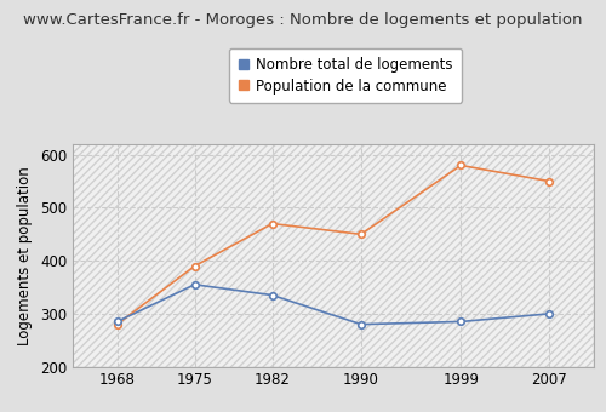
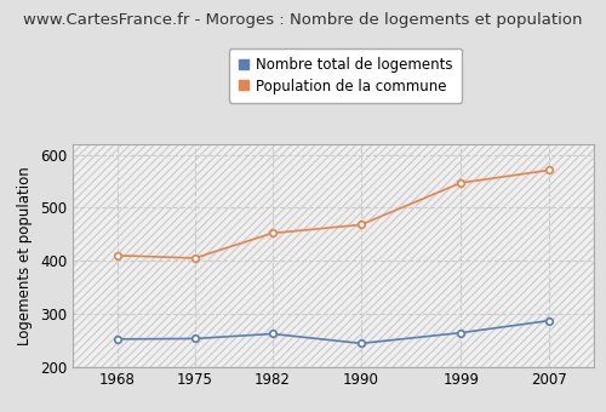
Nombre total de logements/1968: 285 -> 252
Population de la commune/1968: 280 -> 410
Nombre total de logements/1975: 355 -> 253
Population de la commune/1975: 390 -> 405
Nombre total de logements/1982: 335 -> 262
Population de la commune/1982: 470 -> 452
Nombre total de logements/1990: 280 -> 244
Population de la commune/1990: 450 -> 468
Nombre total de logements/1999: 285 -> 264
Population de la commune/1999: 580 -> 547
Nombre total de logements/2007: 300 -> 287
Population de la commune/2007: 550 -> 571
